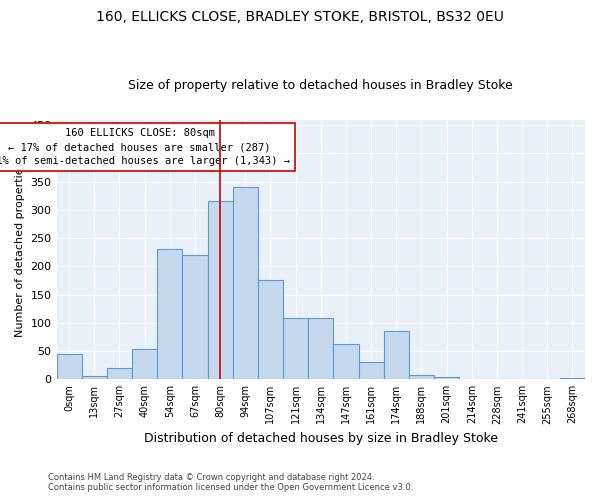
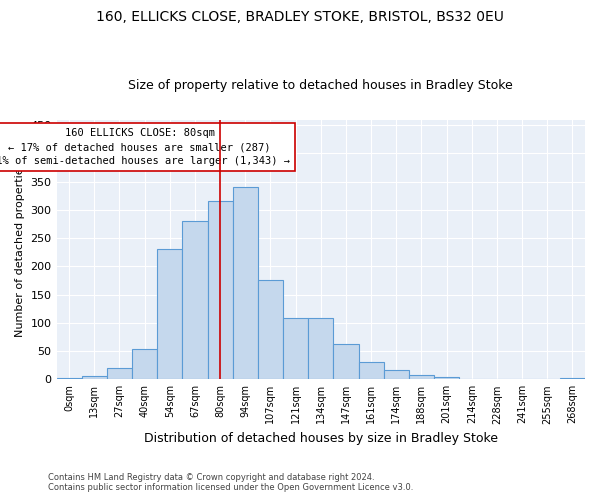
0sqm: 44 -> 2
67sqm: 220 -> 280
174sqm: 86 -> 16
